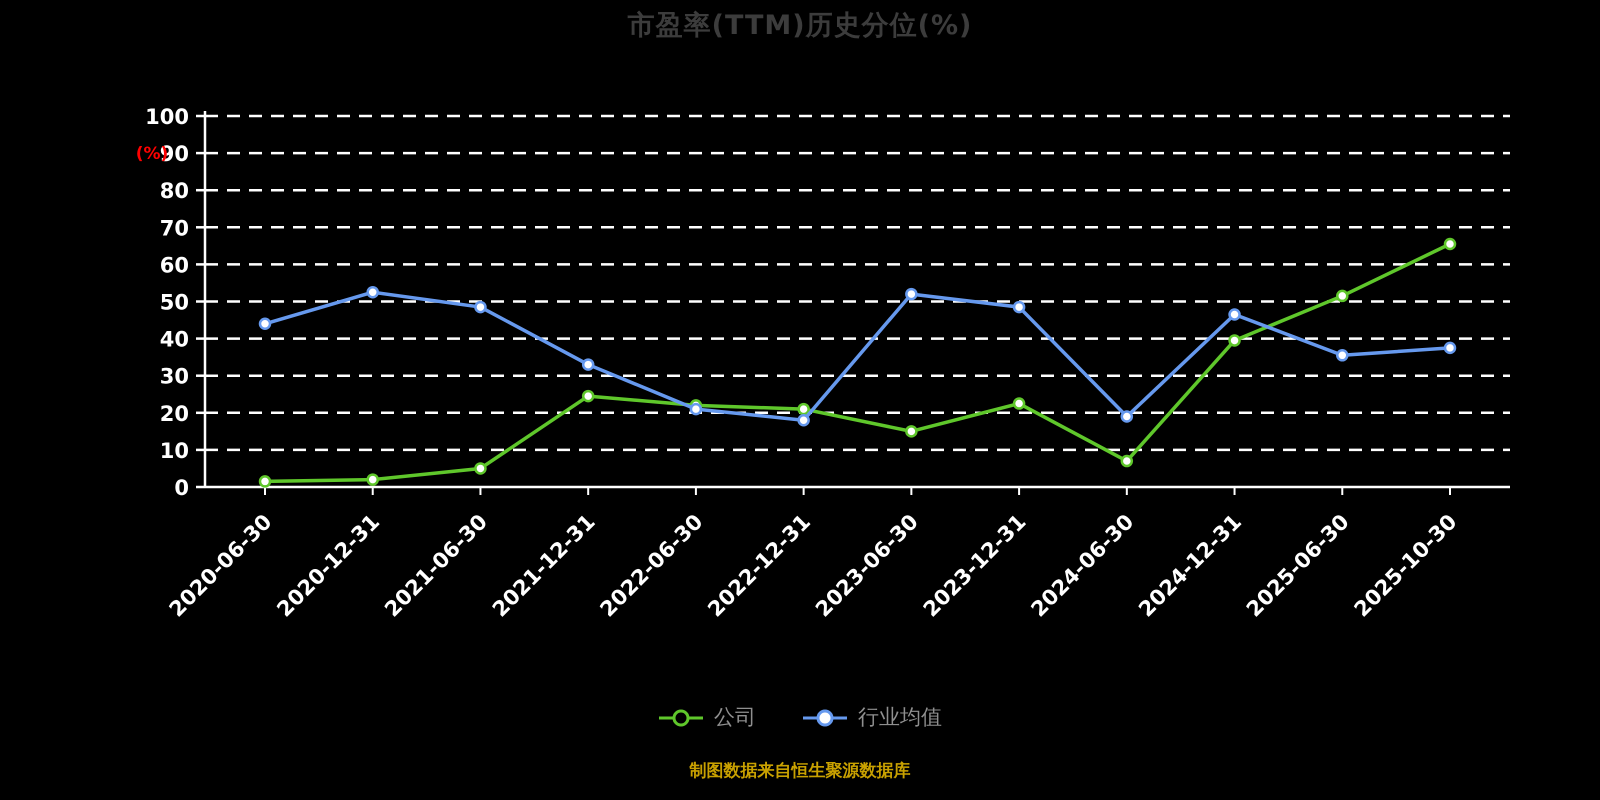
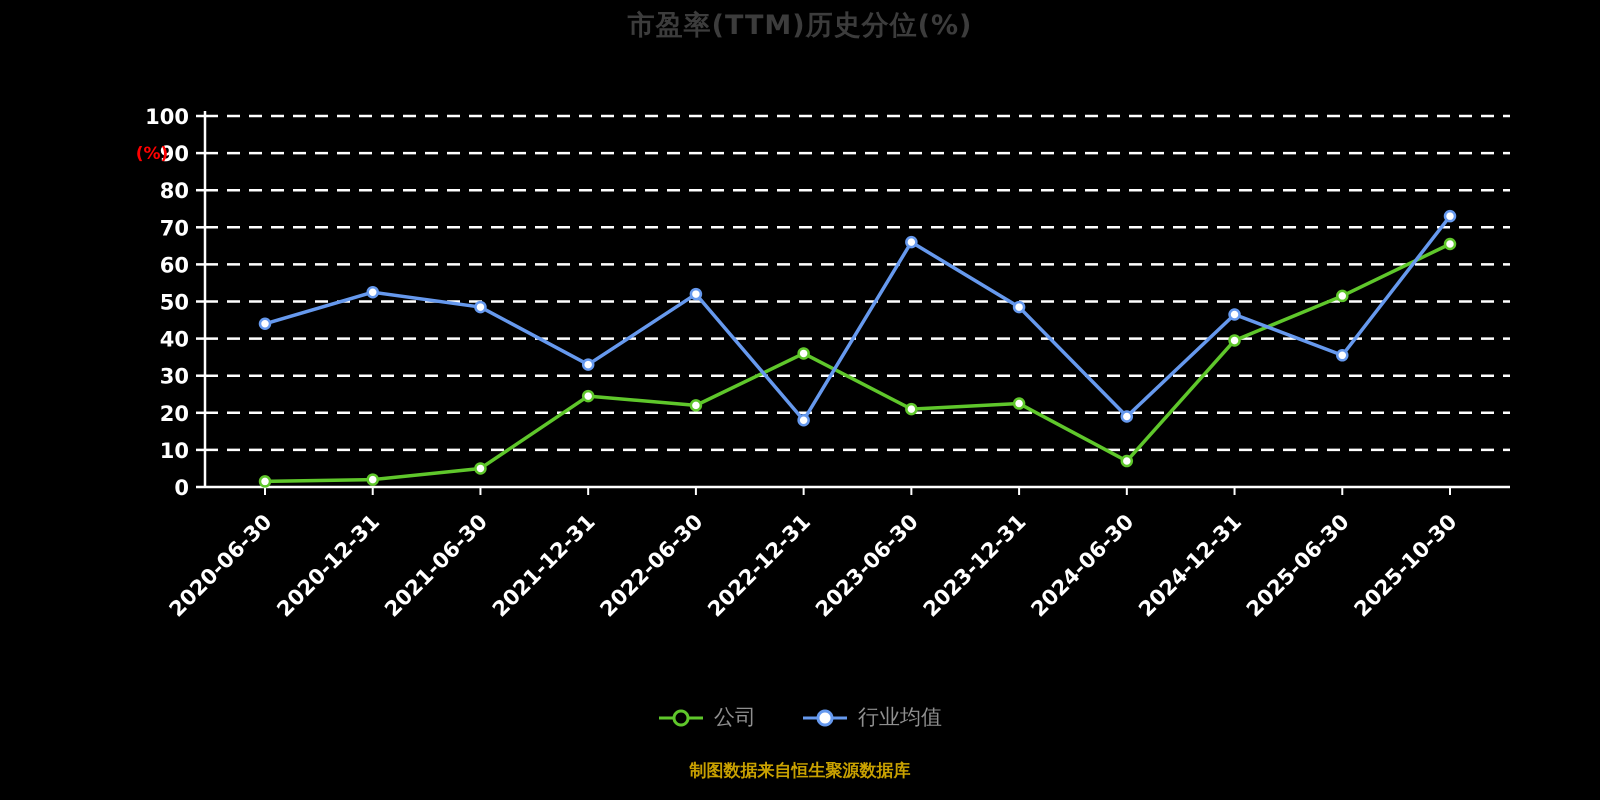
行业均值/2022-06-30: 21 -> 52
公司/2022-12-31: 21 -> 36
公司/2023-06-30: 15 -> 21
行业均值/2023-06-30: 52 -> 66
行业均值/2025-10-30: 38 -> 73
